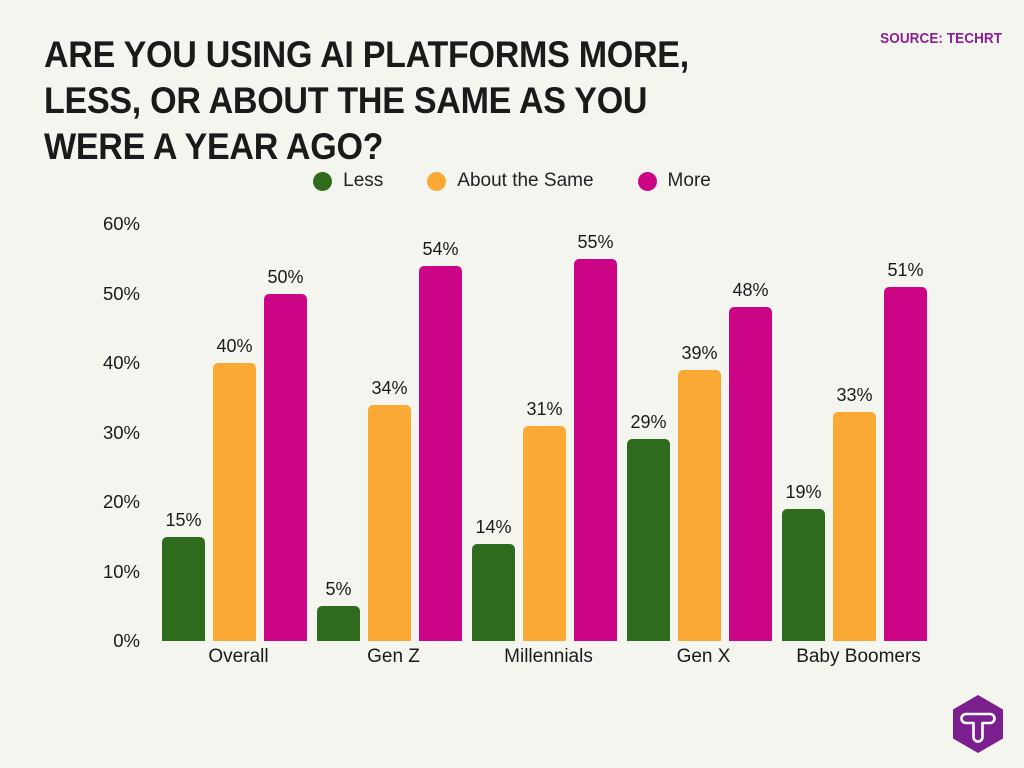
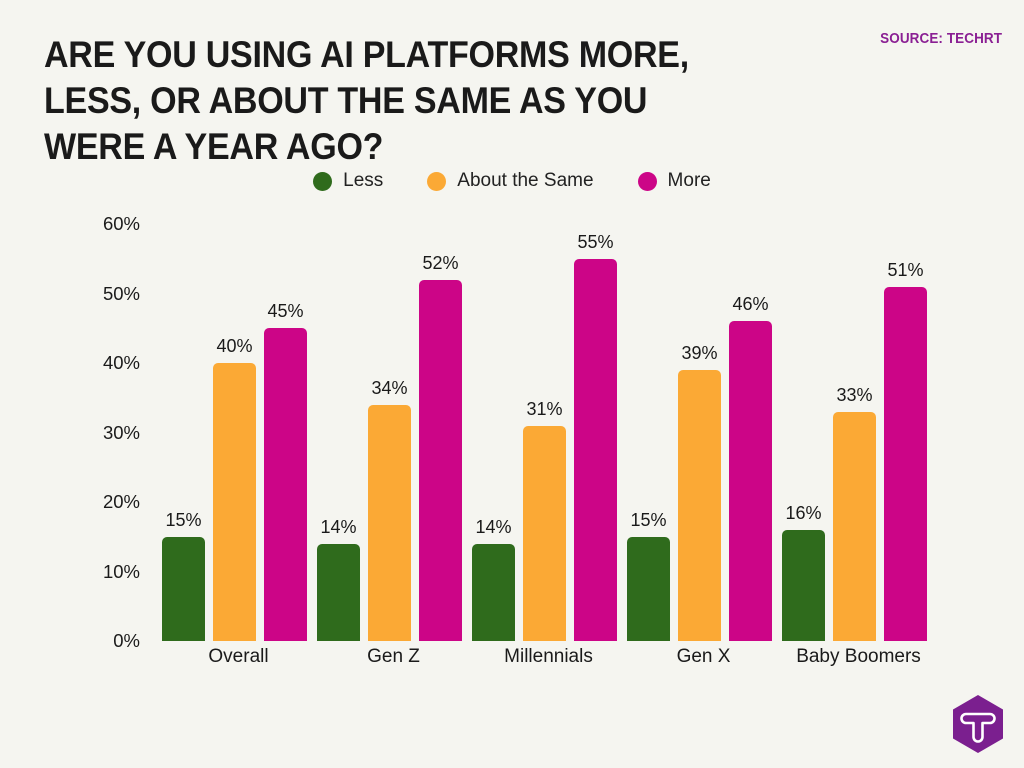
More/Overall: 50% -> 45%
Less/Gen Z: 5% -> 14%
More/Gen Z: 54% -> 52%
Less/Gen X: 29% -> 15%
More/Gen X: 48% -> 46%
Less/Baby Boomers: 19% -> 16%
